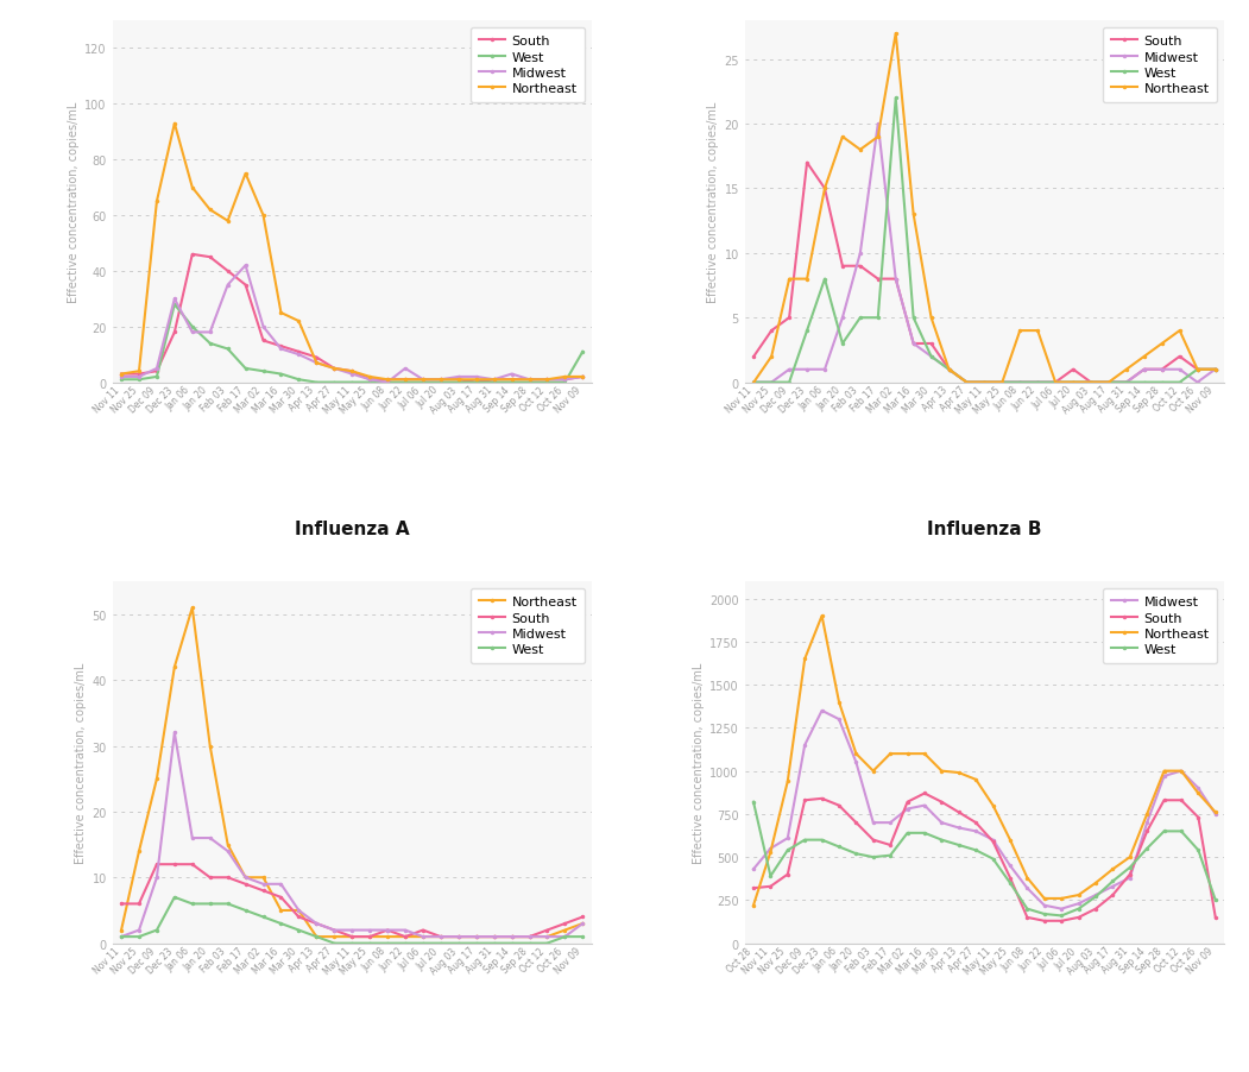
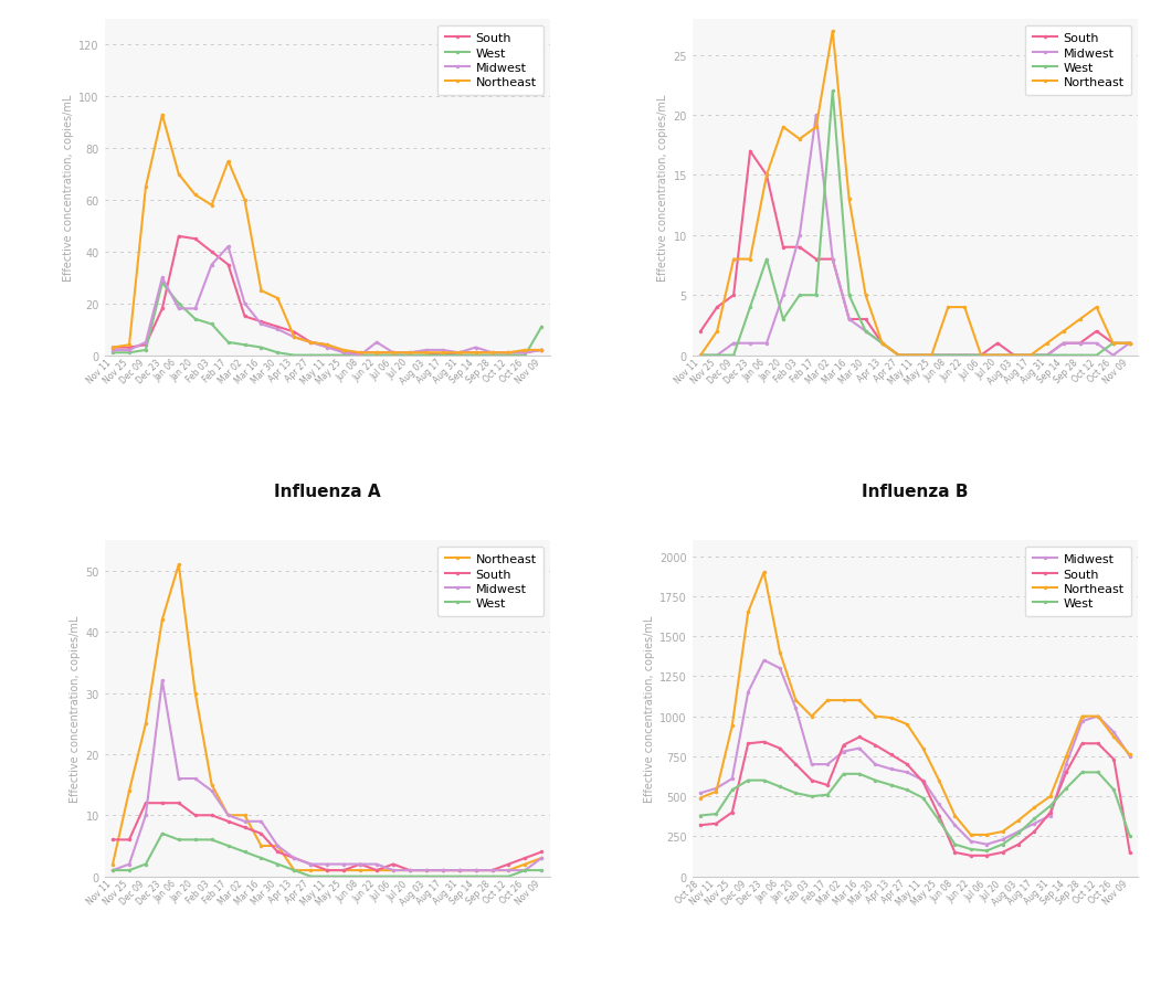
Midwest/Oct 28: 430 -> 520
Northeast/Oct 28: 220 -> 490
West/Oct 28: 820 -> 380
